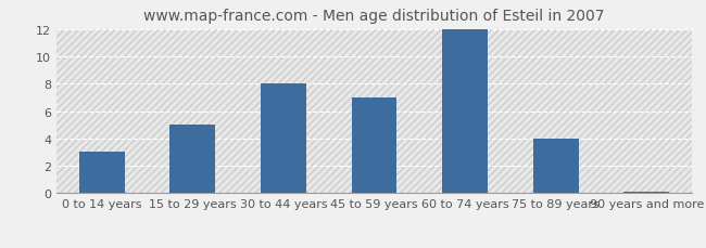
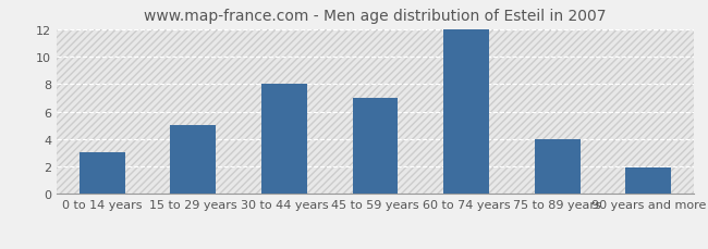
90 years and more: 0.1 -> 1.9
